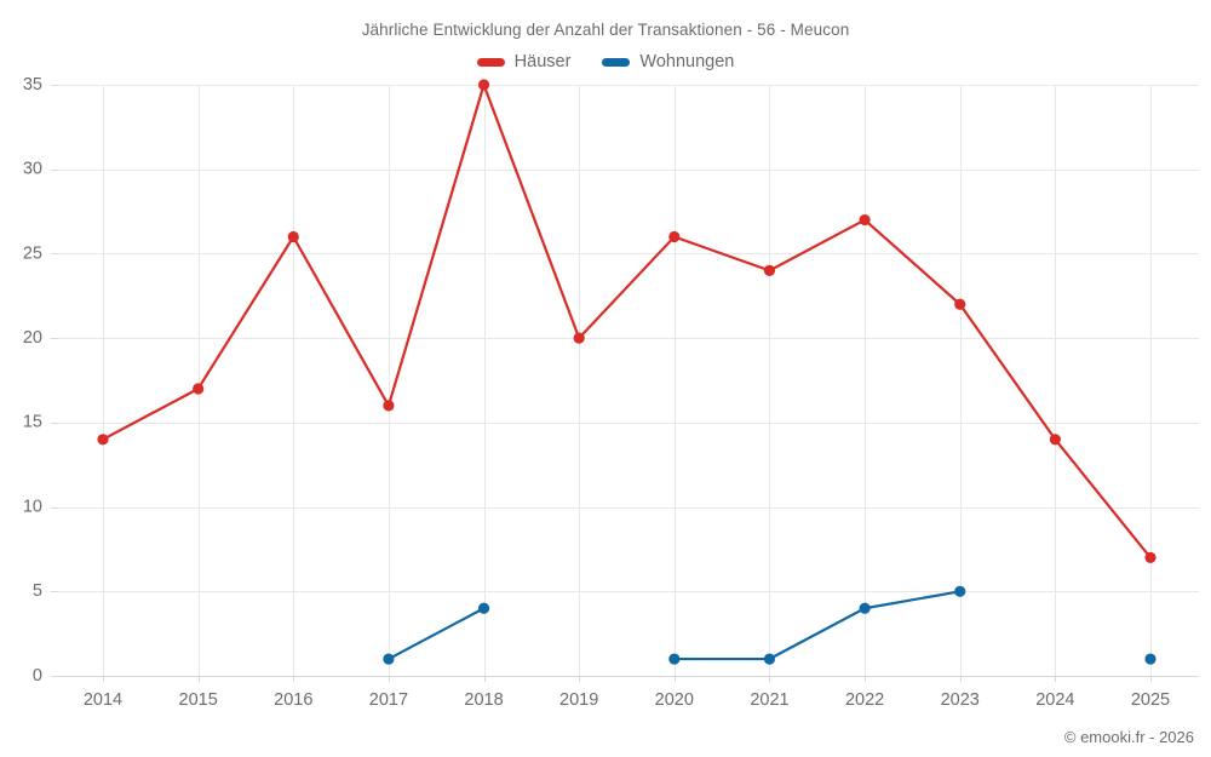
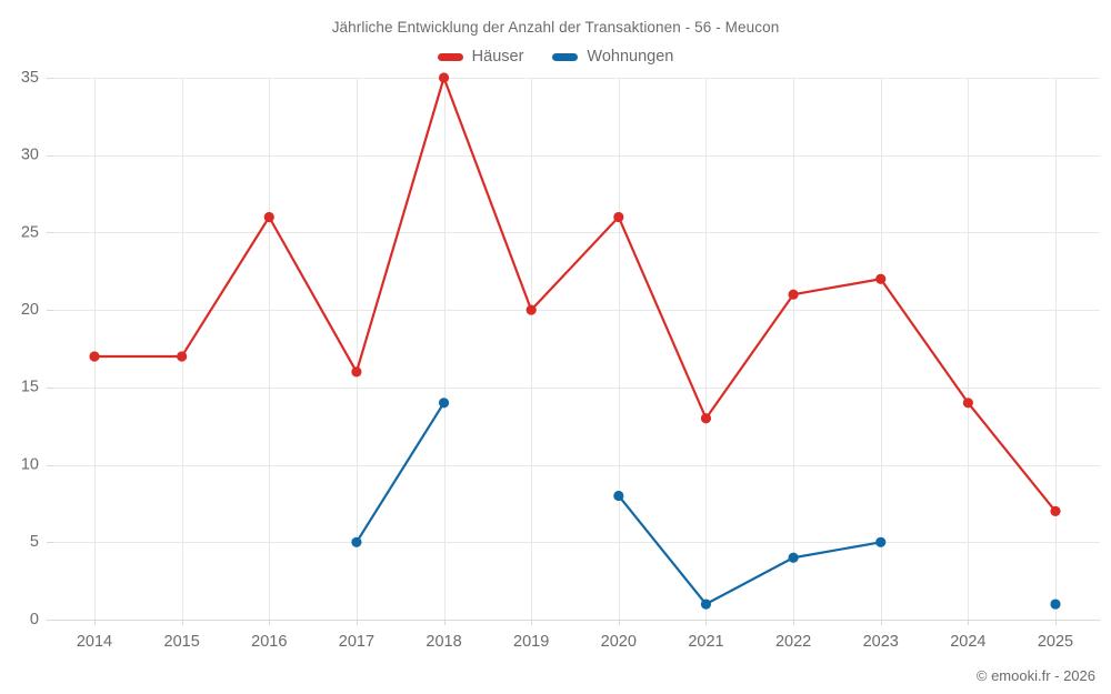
Häuser/2014: 14 -> 17
Wohnungen/2017: 1 -> 5
Wohnungen/2018: 4 -> 14
Wohnungen/2020: 1 -> 8
Häuser/2021: 24 -> 13
Häuser/2022: 27 -> 21
